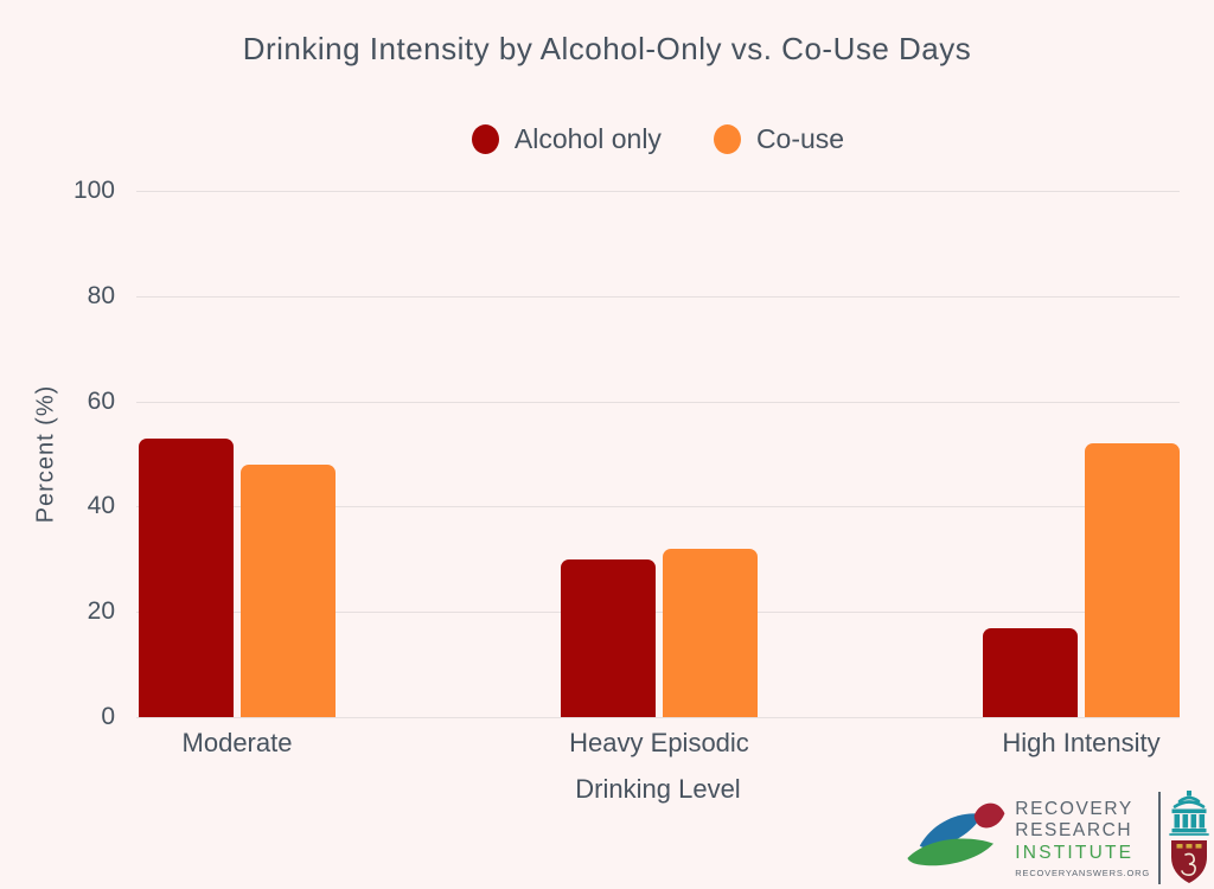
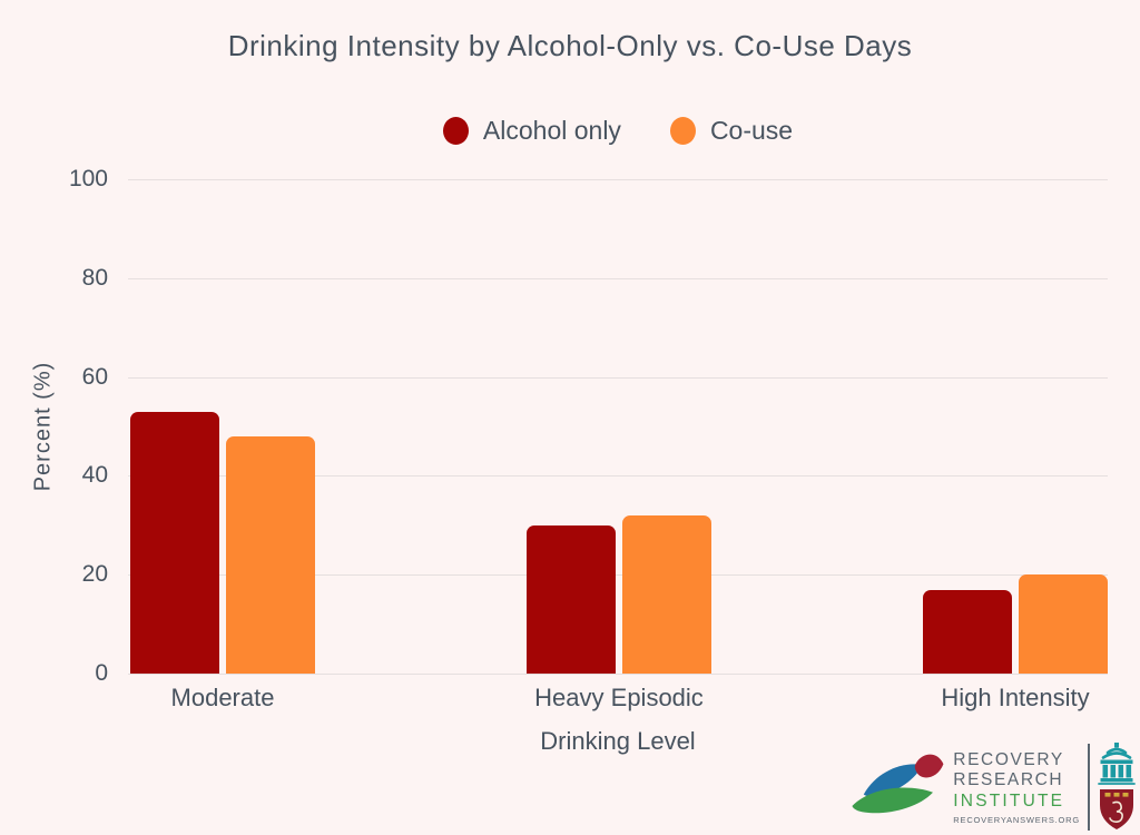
Co-use/High Intensity: 52 -> 20
